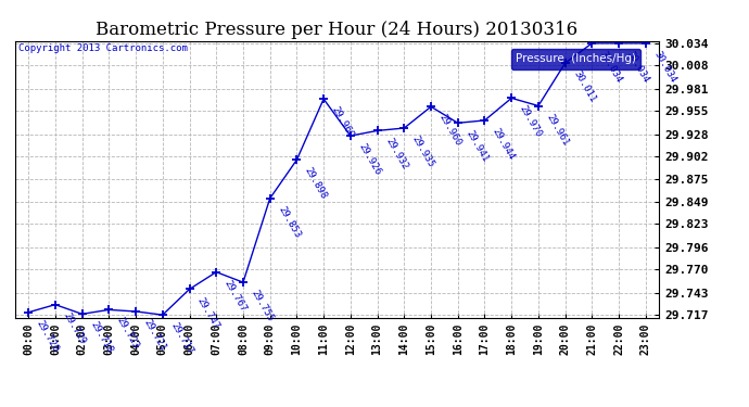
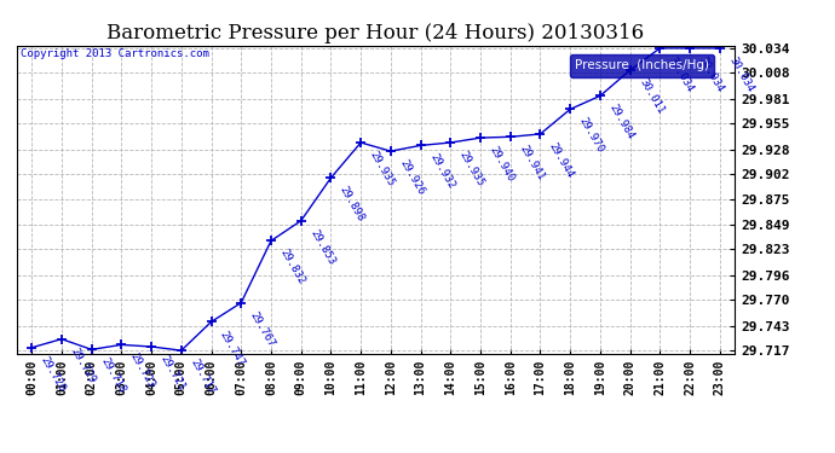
08:00: 29.755 -> 29.832
11:00: 29.969 -> 29.935
15:00: 29.960 -> 29.940
19:00: 29.961 -> 29.984
